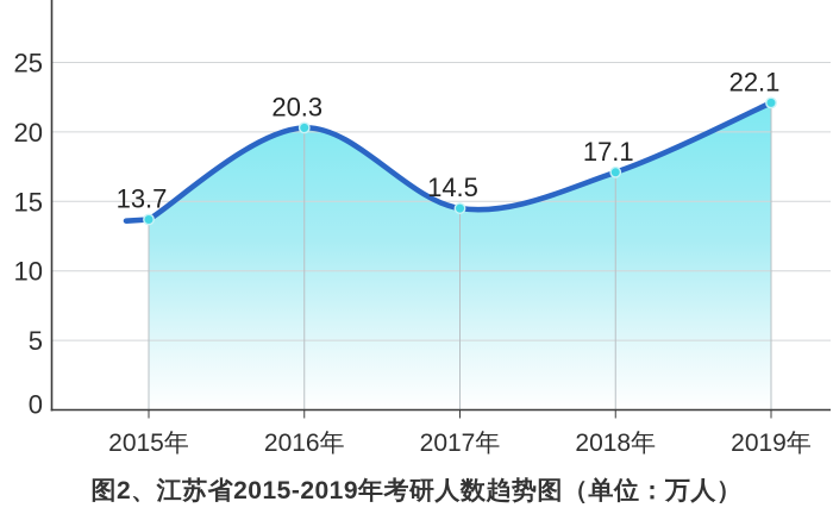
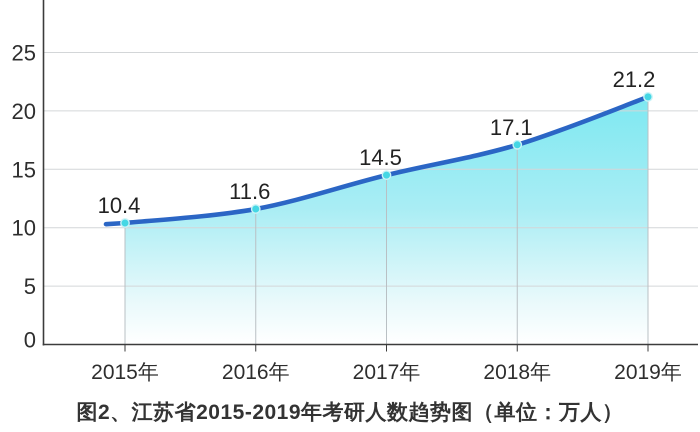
2015年: 13.7 -> 10.4
2016年: 20.3 -> 11.6
2019年: 22.1 -> 21.2
